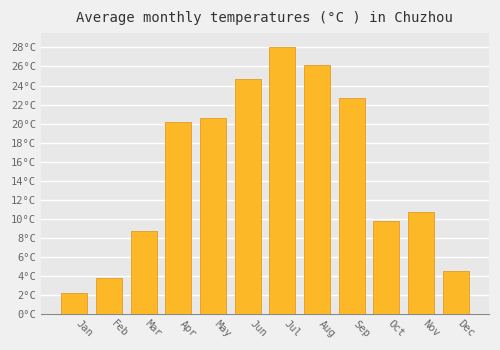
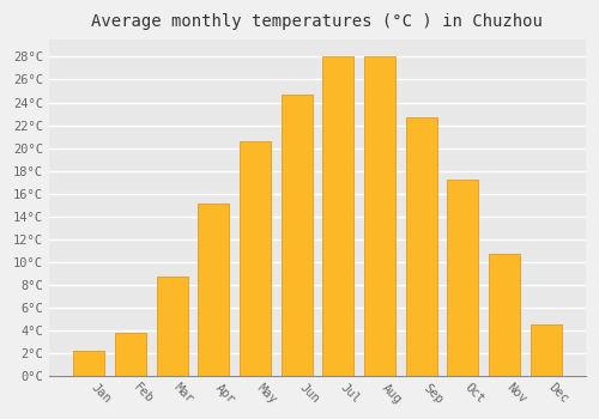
Apr: 20.2°C -> 15.1°C
Aug: 26.2°C -> 28.0°C
Oct: 9.8°C -> 17.2°C
